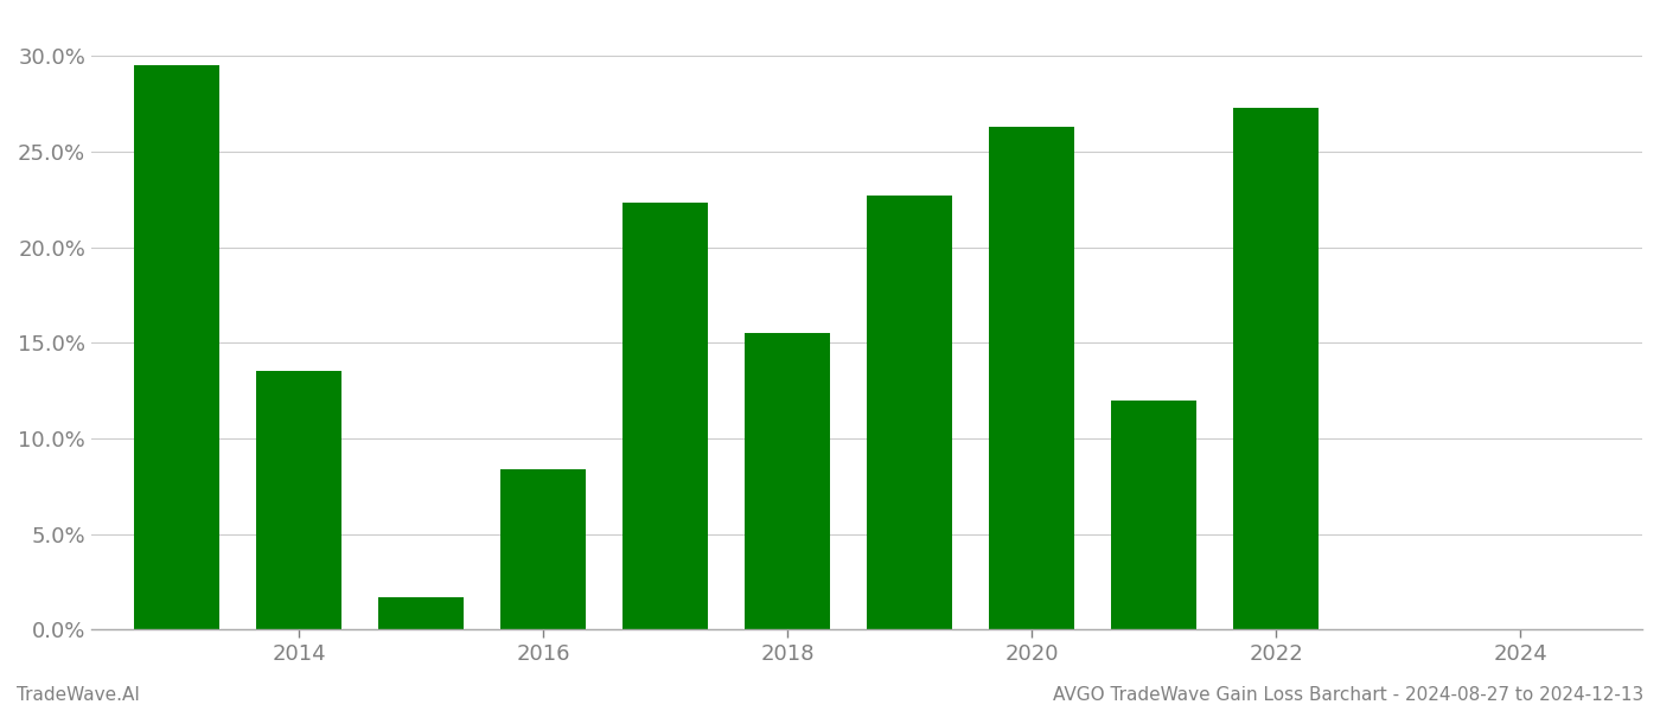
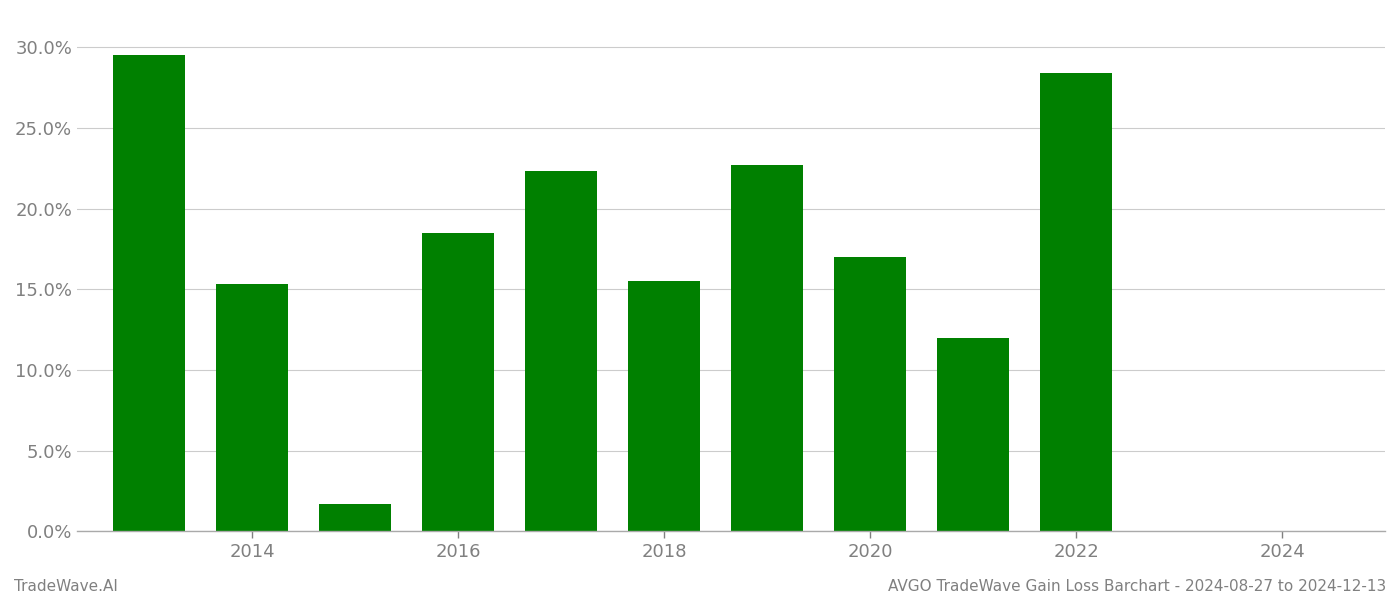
2014: 13.5% -> 15.3%
2016: 8.4% -> 18.5%
2020: 26.3% -> 17.0%
2022: 27.3% -> 28.4%
